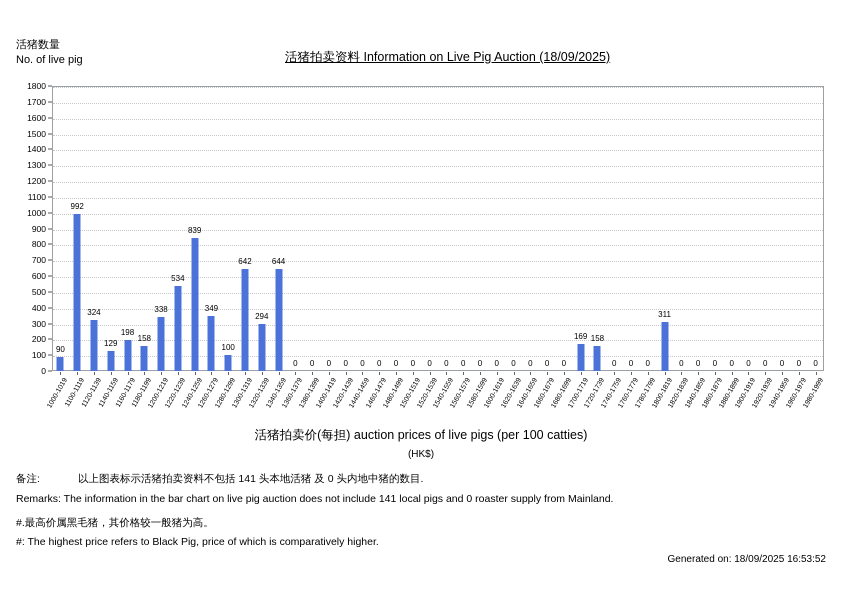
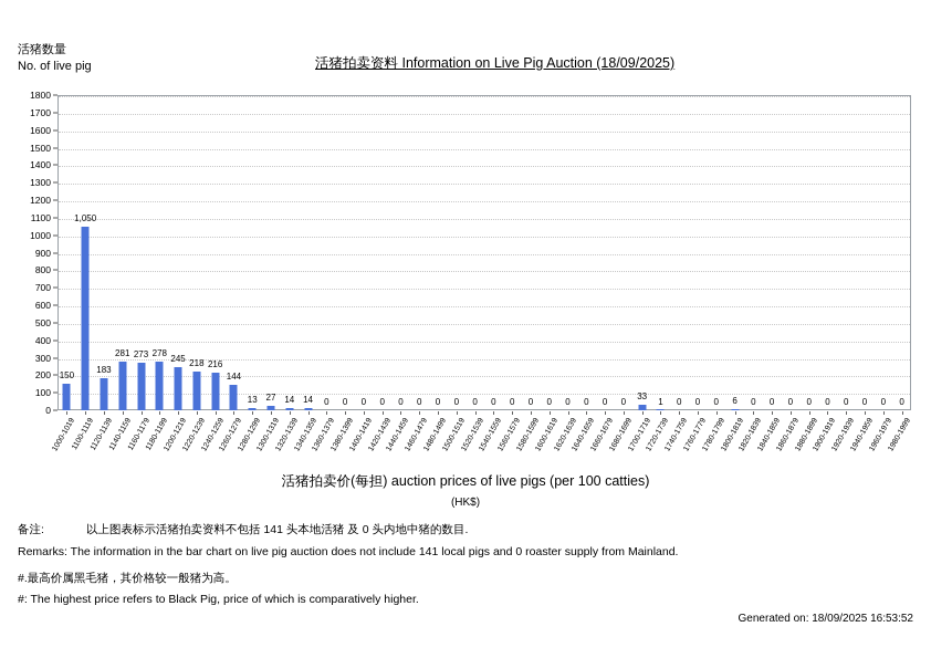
1000-1019: 90 -> 150
1100-1119: 992 -> 1,050
1120-1139: 324 -> 183
1140-1159: 129 -> 281
1160-1179: 198 -> 273
1180-1199: 158 -> 278
1200-1219: 338 -> 245
1220-1239: 534 -> 218
1240-1259: 839 -> 216
1260-1279: 349 -> 144
1280-1299: 100 -> 13
1300-1319: 642 -> 27
1320-1339: 294 -> 14
1340-1359: 644 -> 14
1700-1719: 169 -> 33
1720-1739: 158 -> 1
1800-1819: 311 -> 6
